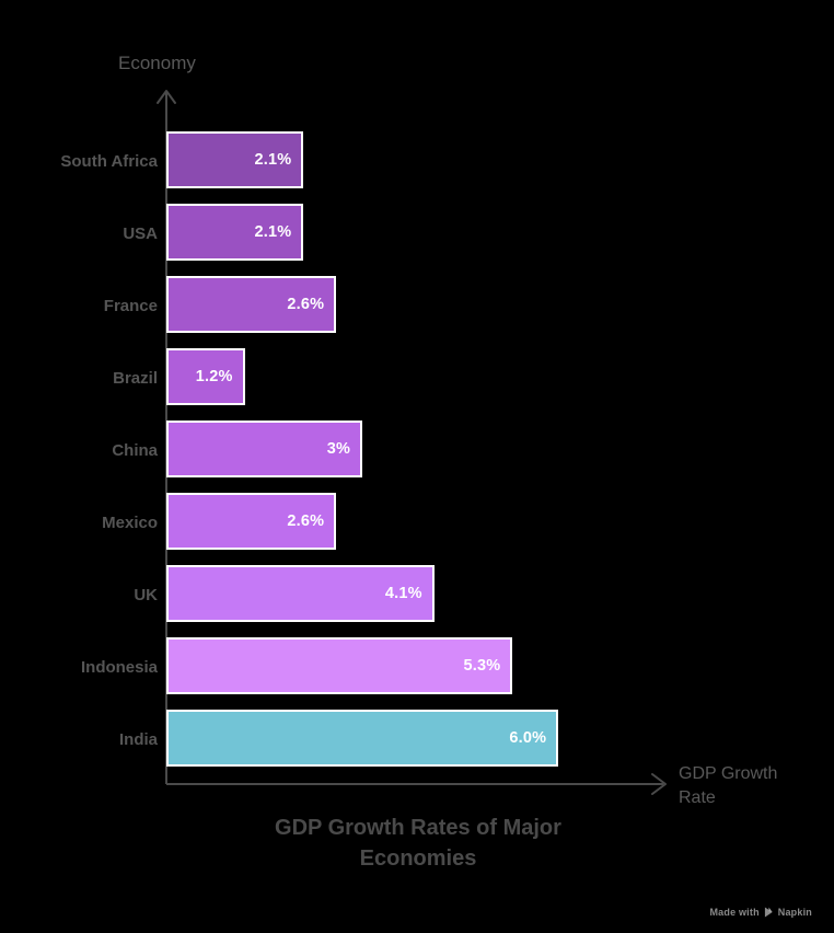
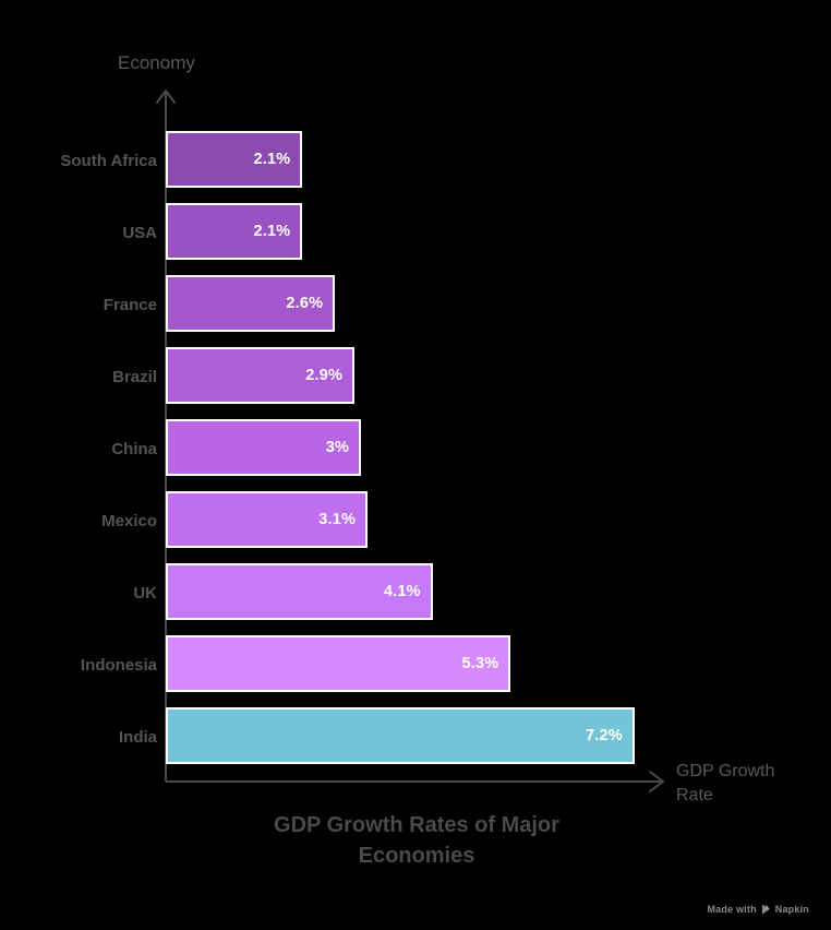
Brazil: 1.2% -> 2.9%
Mexico: 2.6% -> 3.1%
India: 6.0% -> 7.2%
